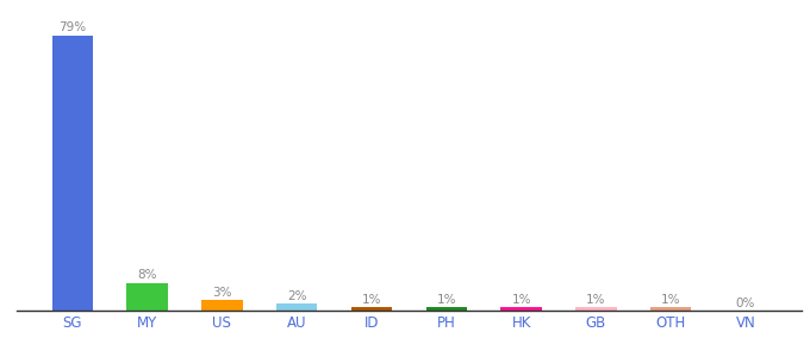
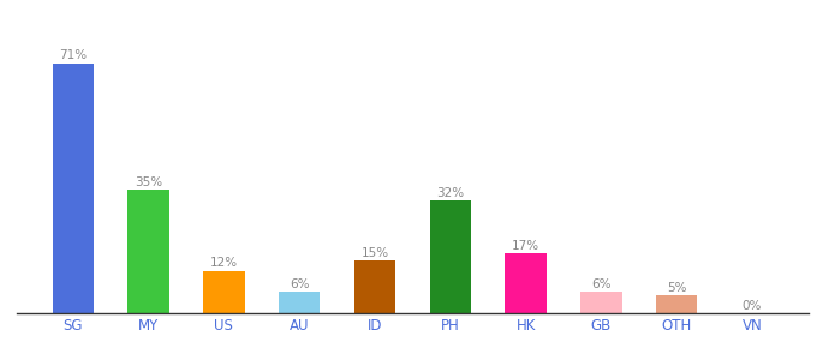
SG: 79% -> 71%
MY: 8% -> 35%
US: 3% -> 12%
AU: 2% -> 6%
ID: 1% -> 15%
PH: 1% -> 32%
HK: 1% -> 17%
GB: 1% -> 6%
OTH: 1% -> 5%
